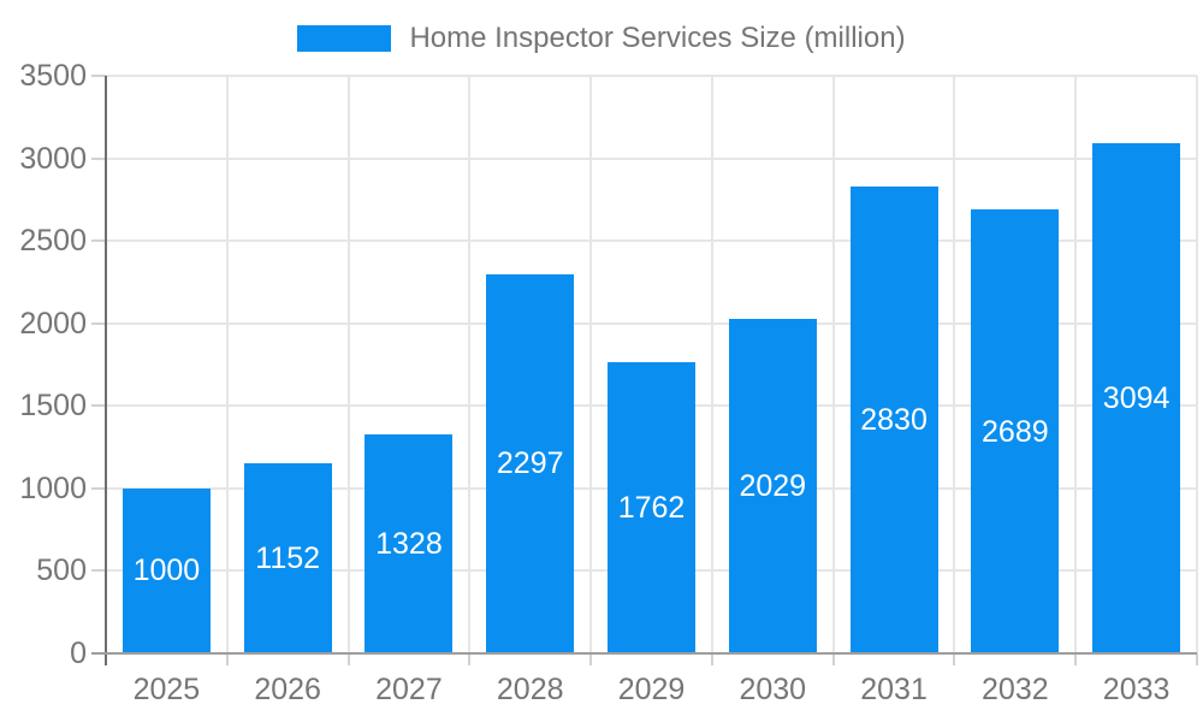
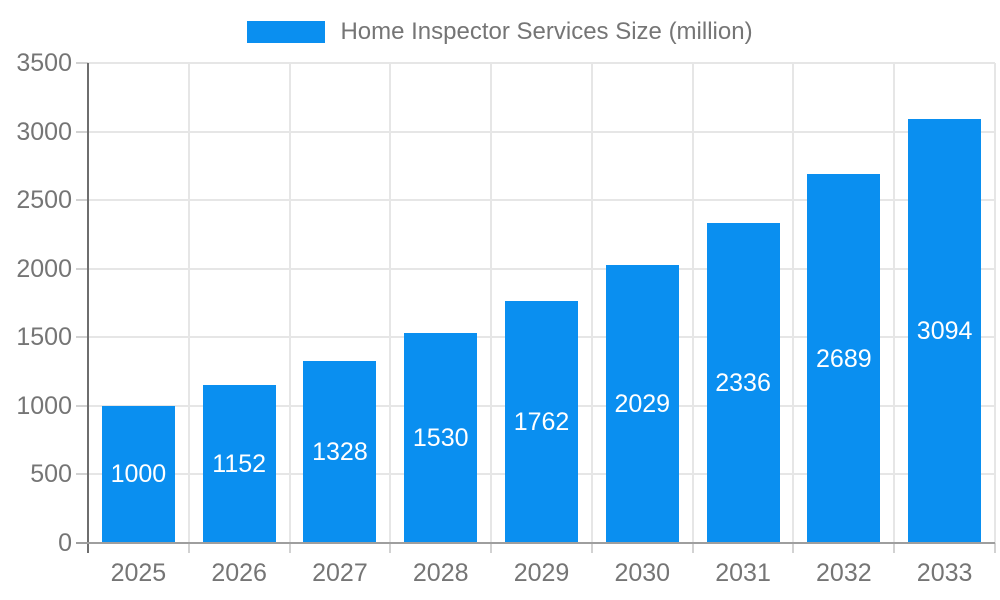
2028: 2297 -> 1530
2031: 2830 -> 2336
